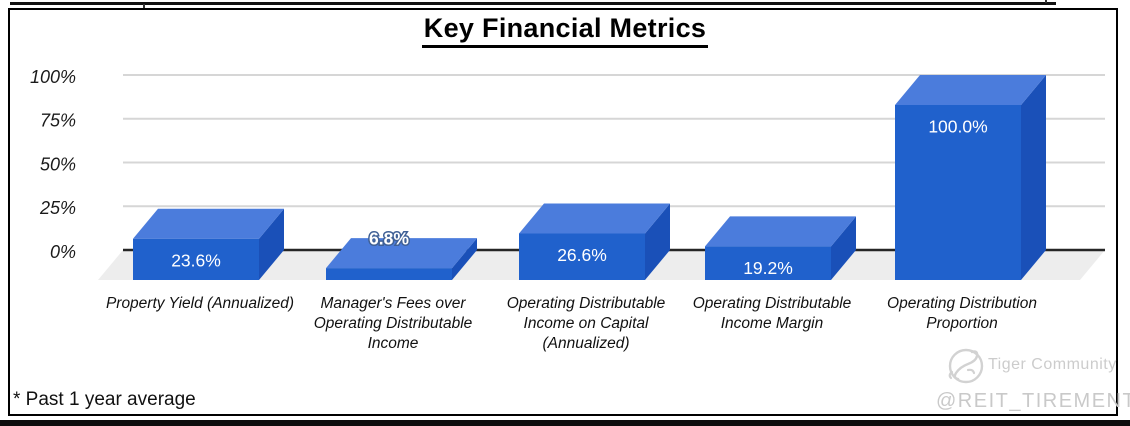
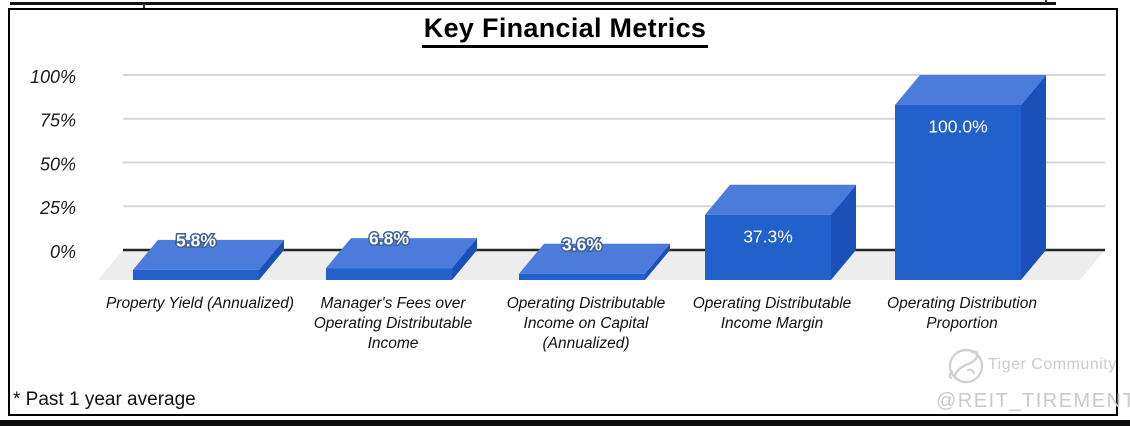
Property Yield (Annualized): 23.6% -> 5.8%
Operating Distributable Income on Capital (Annualized): 26.6% -> 3.6%
Operating Distributable Income Margin: 19.2% -> 37.3%
